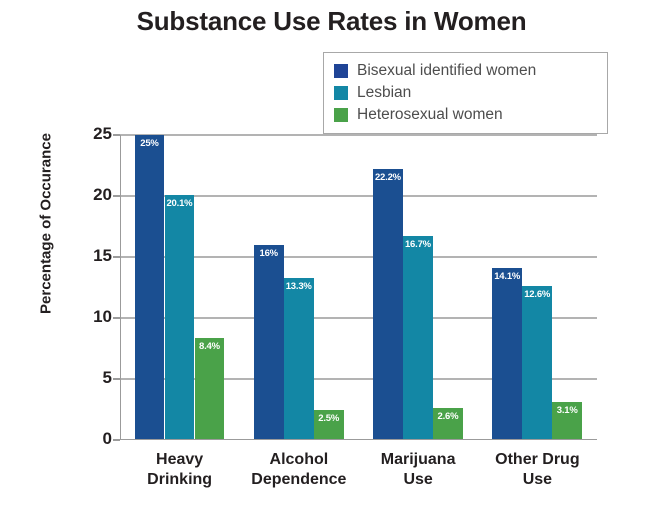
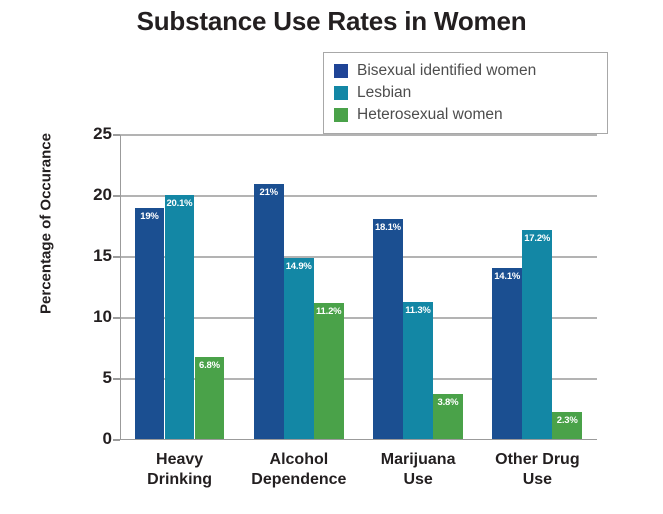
Bisexual identified women/Heavy Drinking: 25% -> 19%
Heterosexual women/Heavy Drinking: 8.4% -> 6.8%
Bisexual identified women/Alcohol Dependence: 16% -> 21%
Lesbian/Alcohol Dependence: 13.3% -> 14.9%
Heterosexual women/Alcohol Dependence: 2.5% -> 11.2%
Bisexual identified women/Marijuana Use: 22.2% -> 18.1%
Lesbian/Marijuana Use: 16.7% -> 11.3%
Heterosexual women/Marijuana Use: 2.6% -> 3.8%
Lesbian/Other Drug Use: 12.6% -> 17.2%
Heterosexual women/Other Drug Use: 3.1% -> 2.3%
